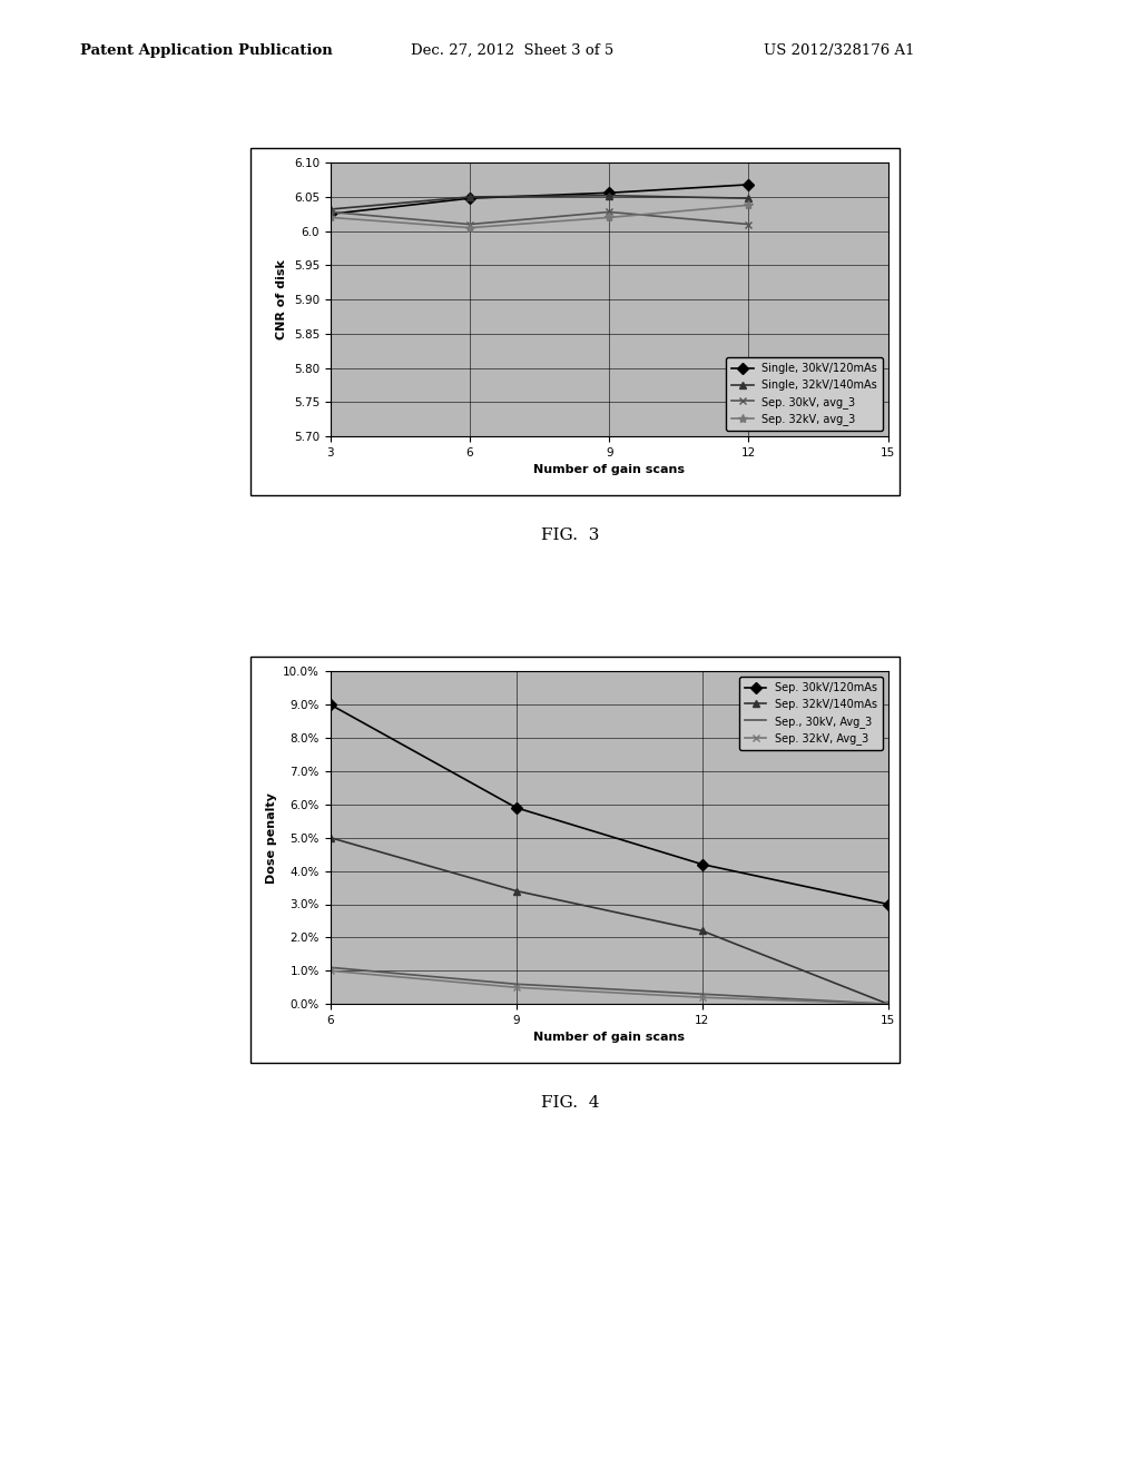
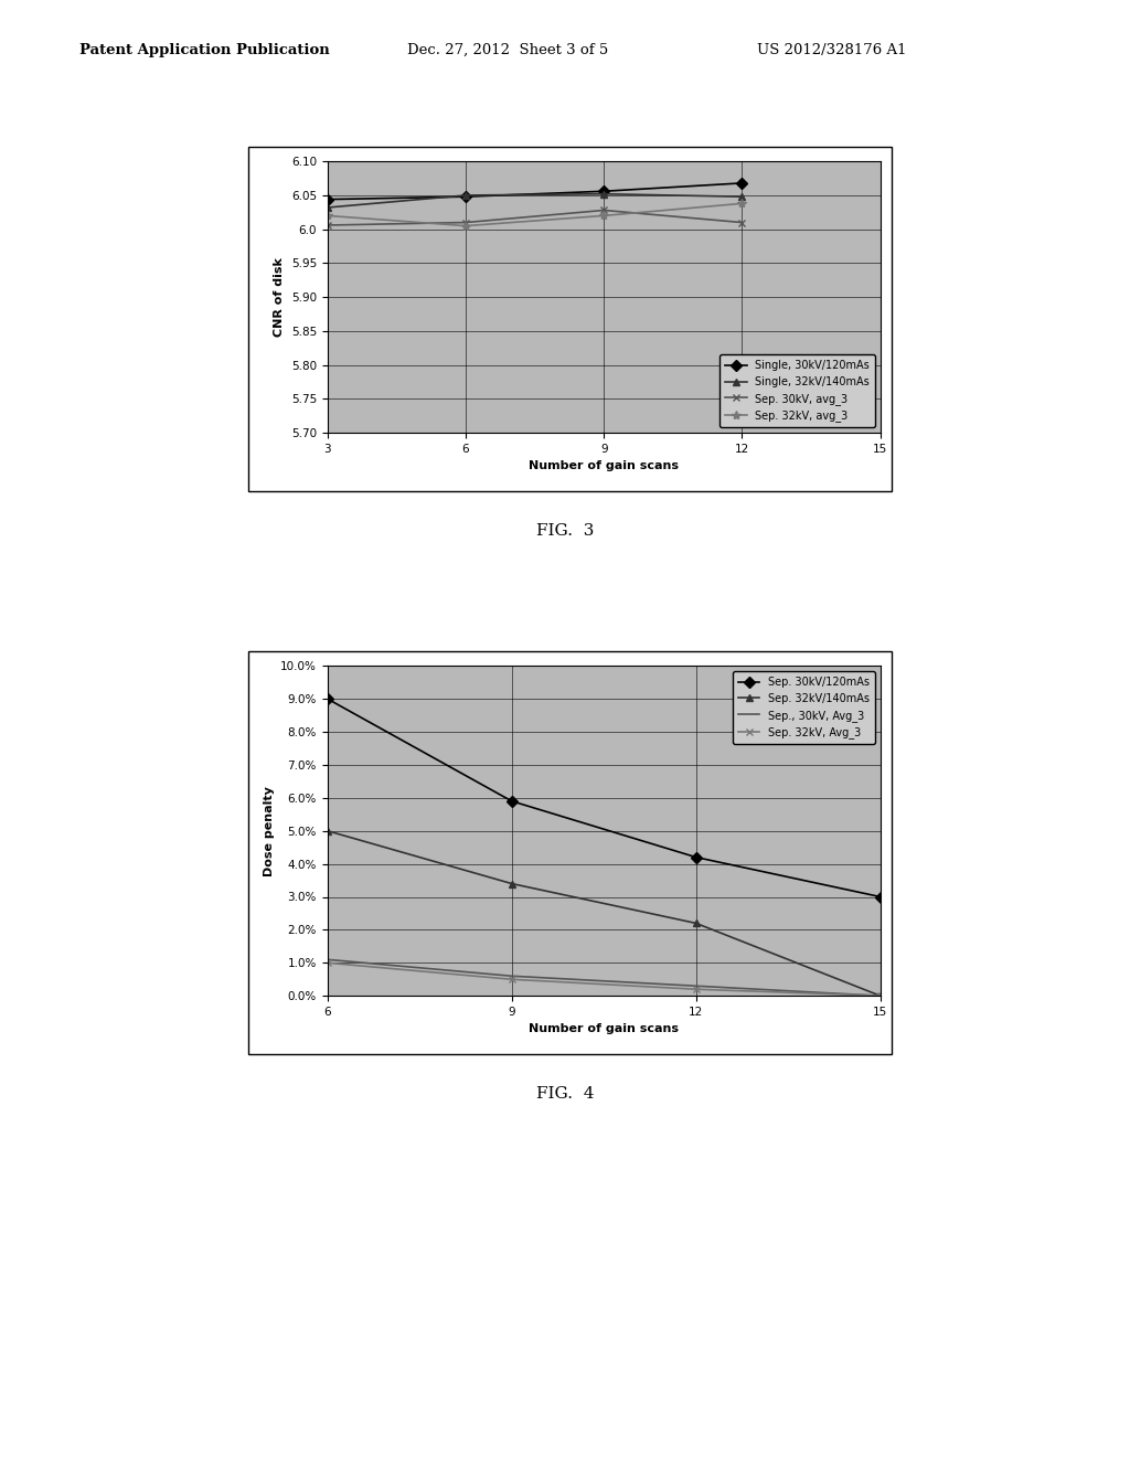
Single, 30kV/120mAs/3: 6.025 -> 6.044
Sep. 30kV, avg_3/3: 6.028 -> 6.006
